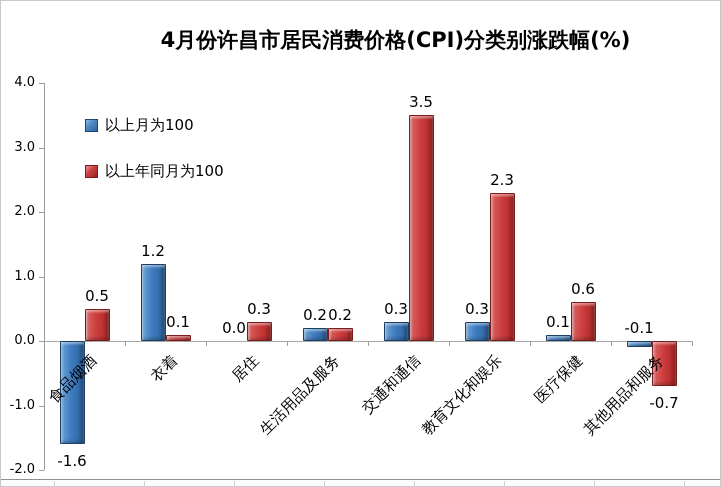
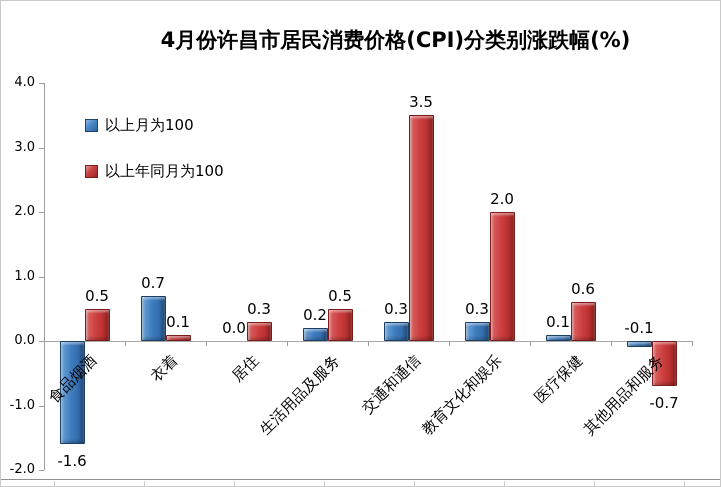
以上月为100/衣着: 1.2 -> 0.7
以上年同月为100/生活用品及服务: 0.2 -> 0.5
以上年同月为100/教育文化和娱乐: 2.3 -> 2.0
